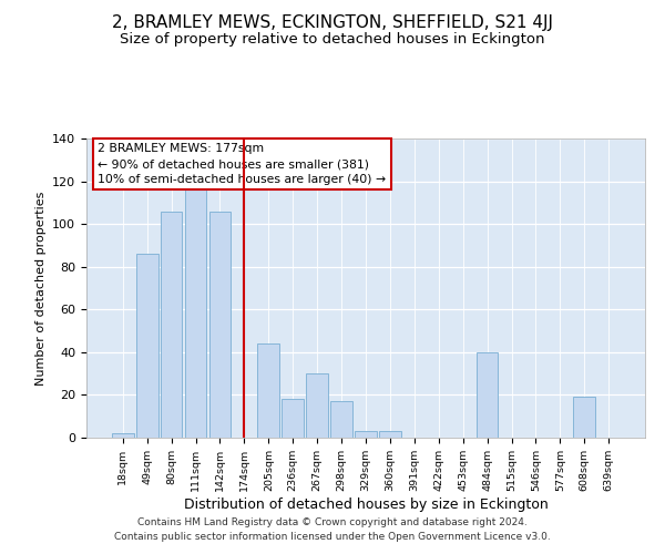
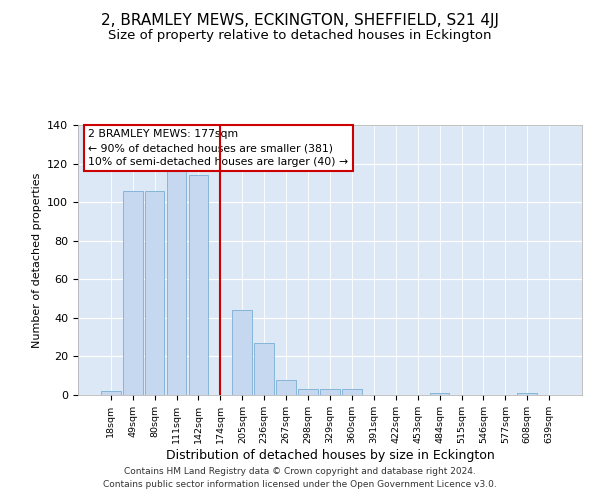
49sqm: 86 -> 106
142sqm: 106 -> 114
236sqm: 18 -> 27
267sqm: 30 -> 8
298sqm: 17 -> 3
484sqm: 40 -> 1
608sqm: 19 -> 1
